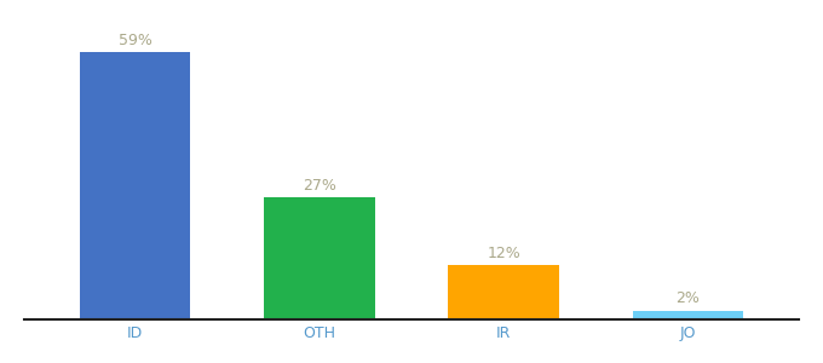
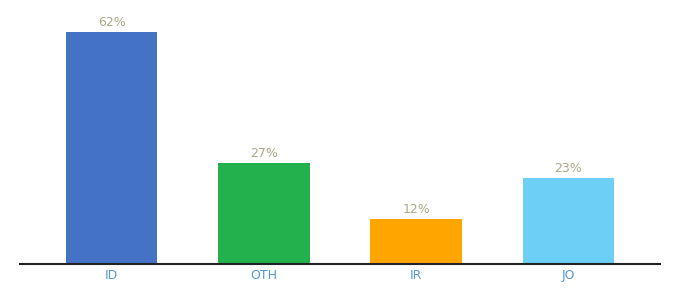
ID: 59% -> 62%
JO: 2% -> 23%
